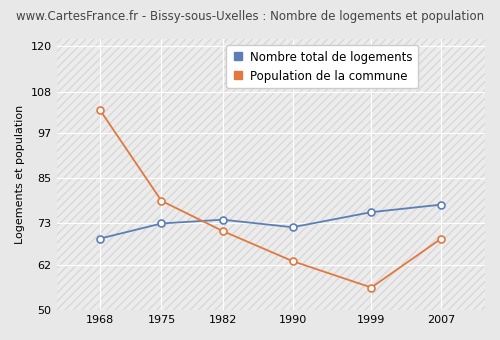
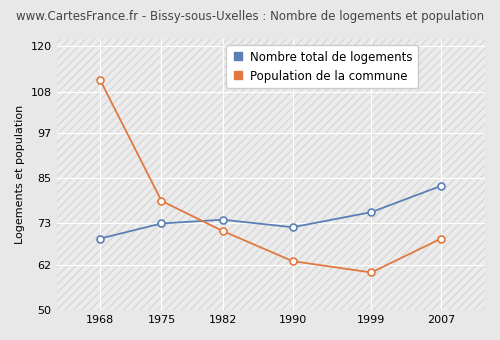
Population de la commune/1968: 103 -> 111
Population de la commune/1999: 56 -> 60
Nombre total de logements/2007: 78 -> 83
